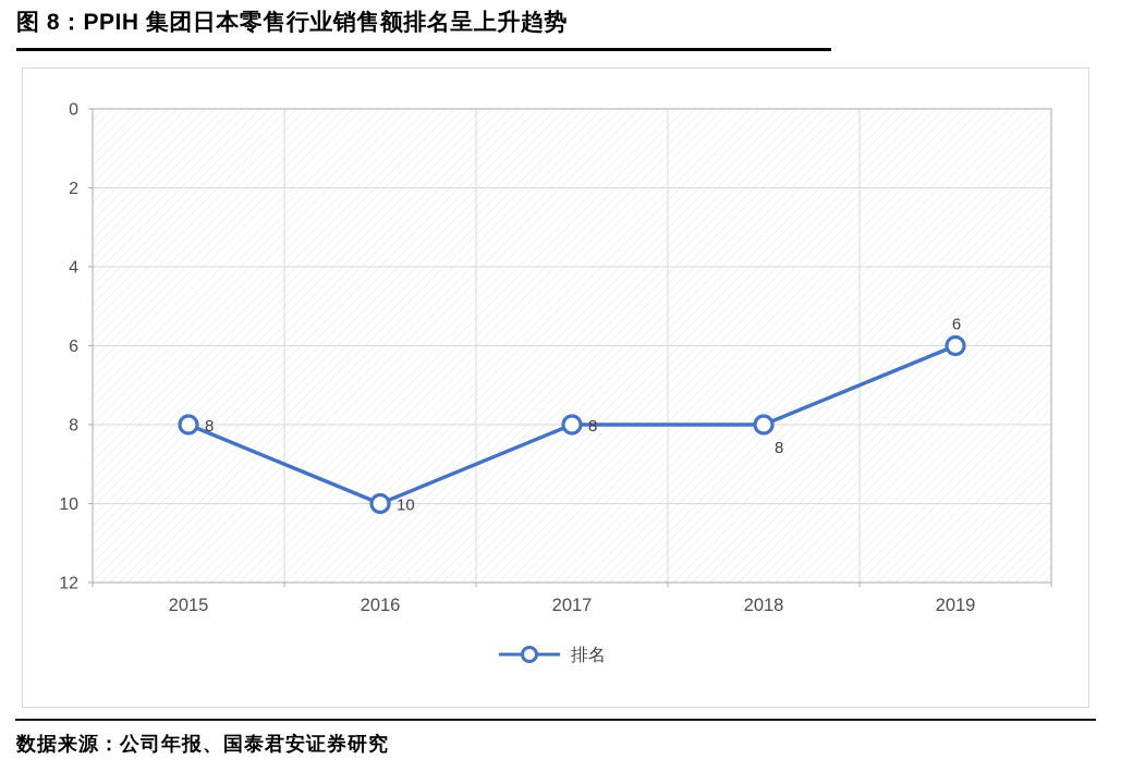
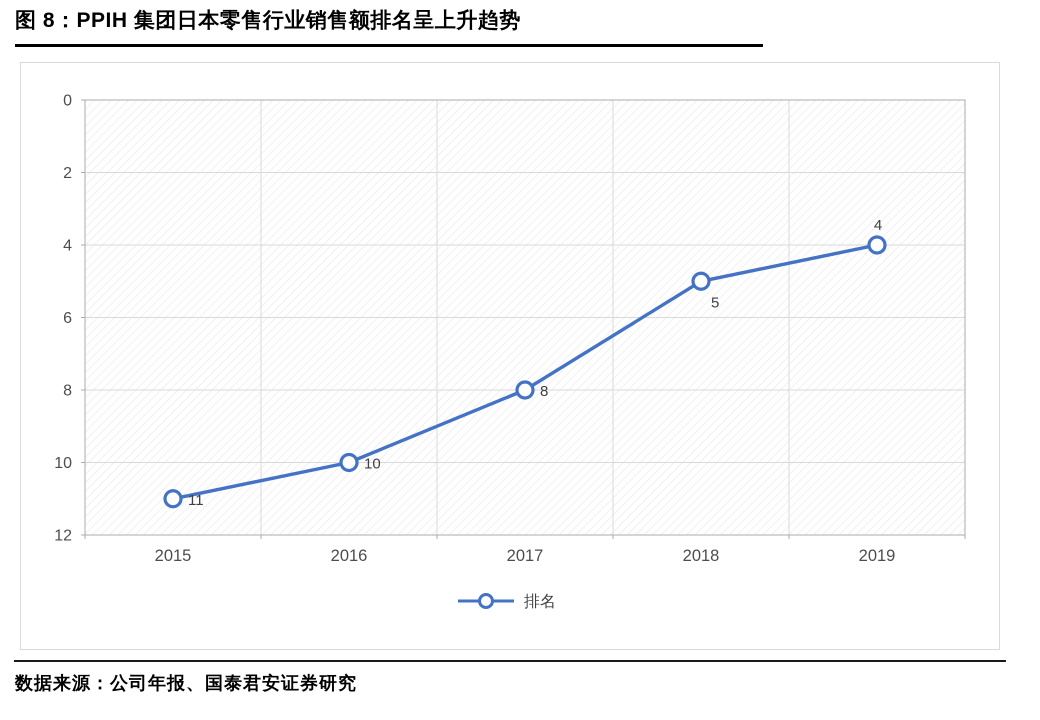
2015: 8 -> 11
2018: 8 -> 5
2019: 6 -> 4
